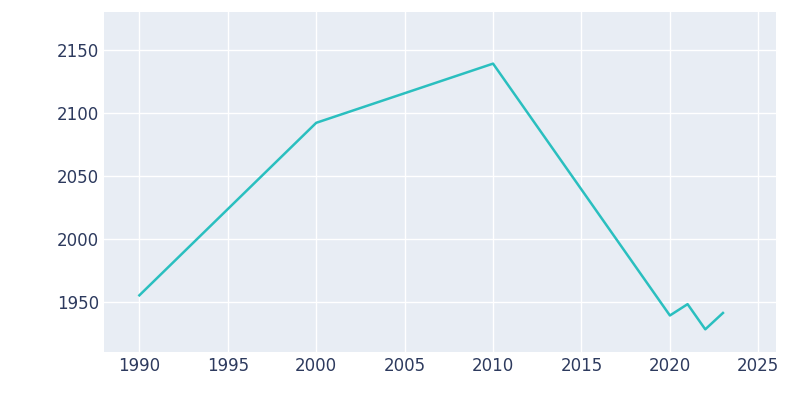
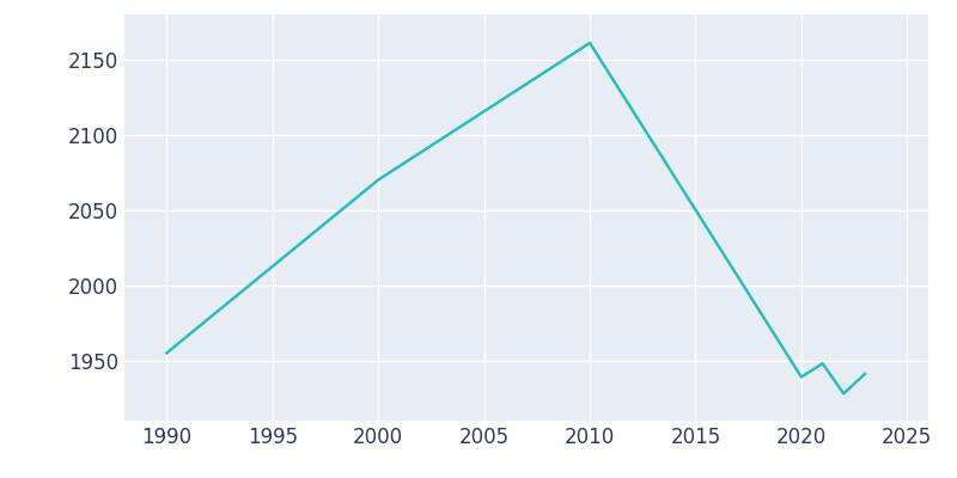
2000: 2092 -> 2070
2010: 2139 -> 2161
